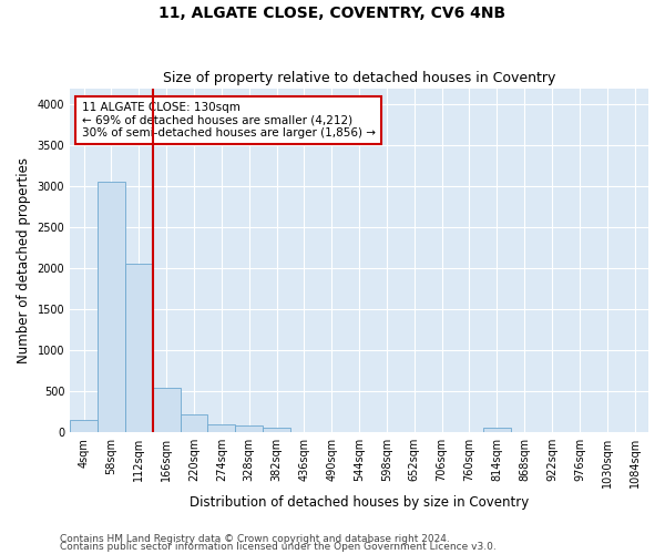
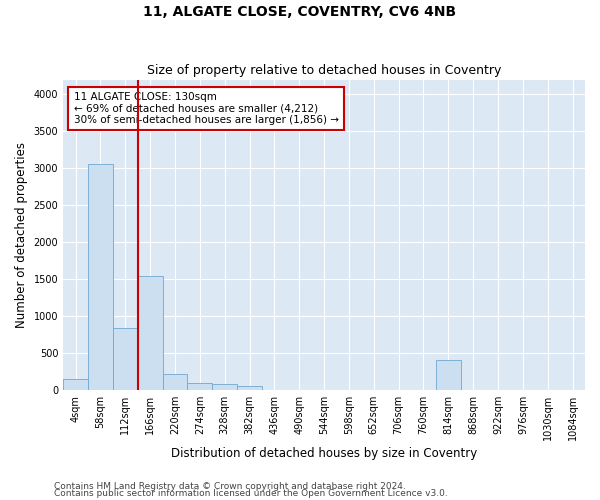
112sqm: 2060 -> 840
166sqm: 540 -> 1540
814sqm: 60 -> 400
